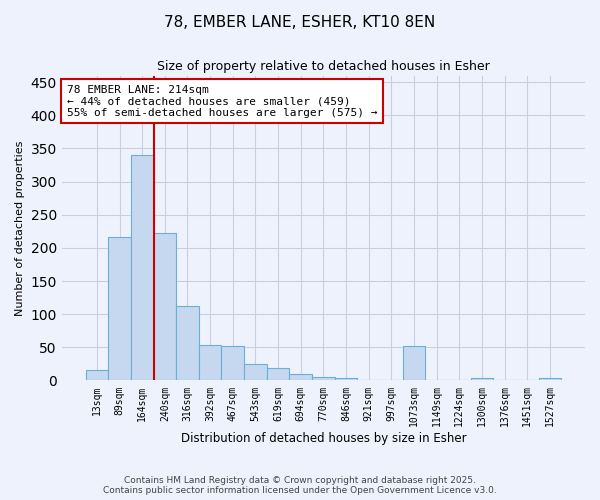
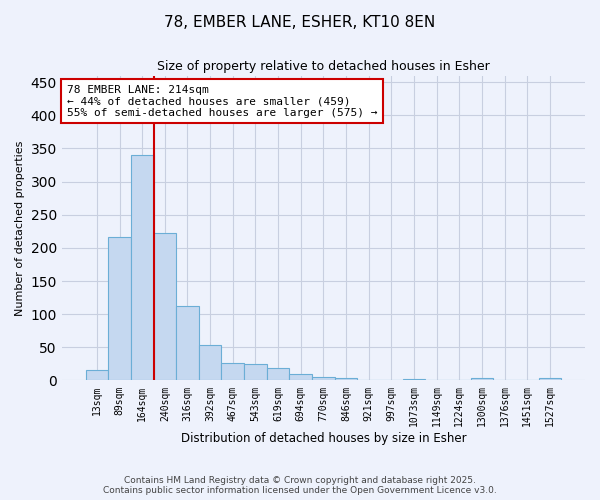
467sqm: 52 -> 26
1073sqm: 52 -> 2
